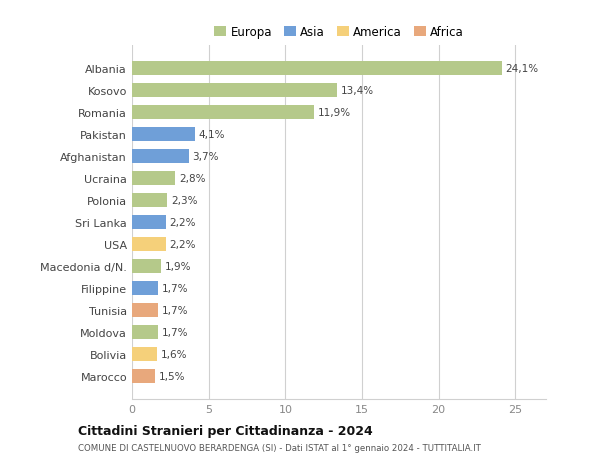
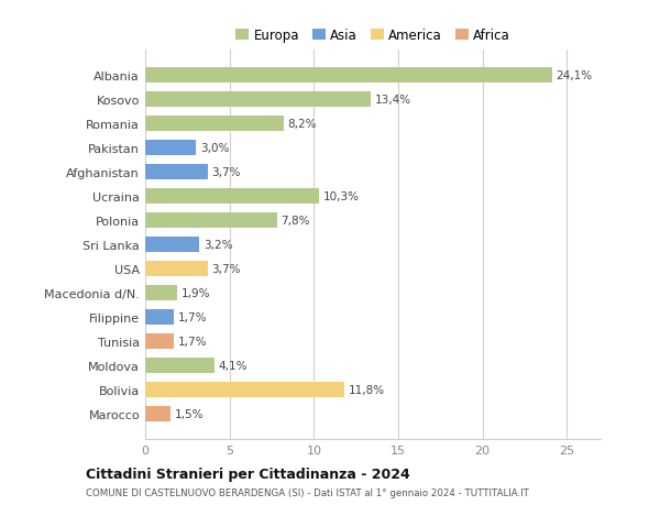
Romania: 11,9% -> 8,2%
Pakistan: 4,1% -> 3,0%
Ucraina: 2,8% -> 10,3%
Polonia: 2,3% -> 7,8%
Sri Lanka: 2,2% -> 3,2%
USA: 2,2% -> 3,7%
Moldova: 1,7% -> 4,1%
Bolivia: 1,6% -> 11,8%
